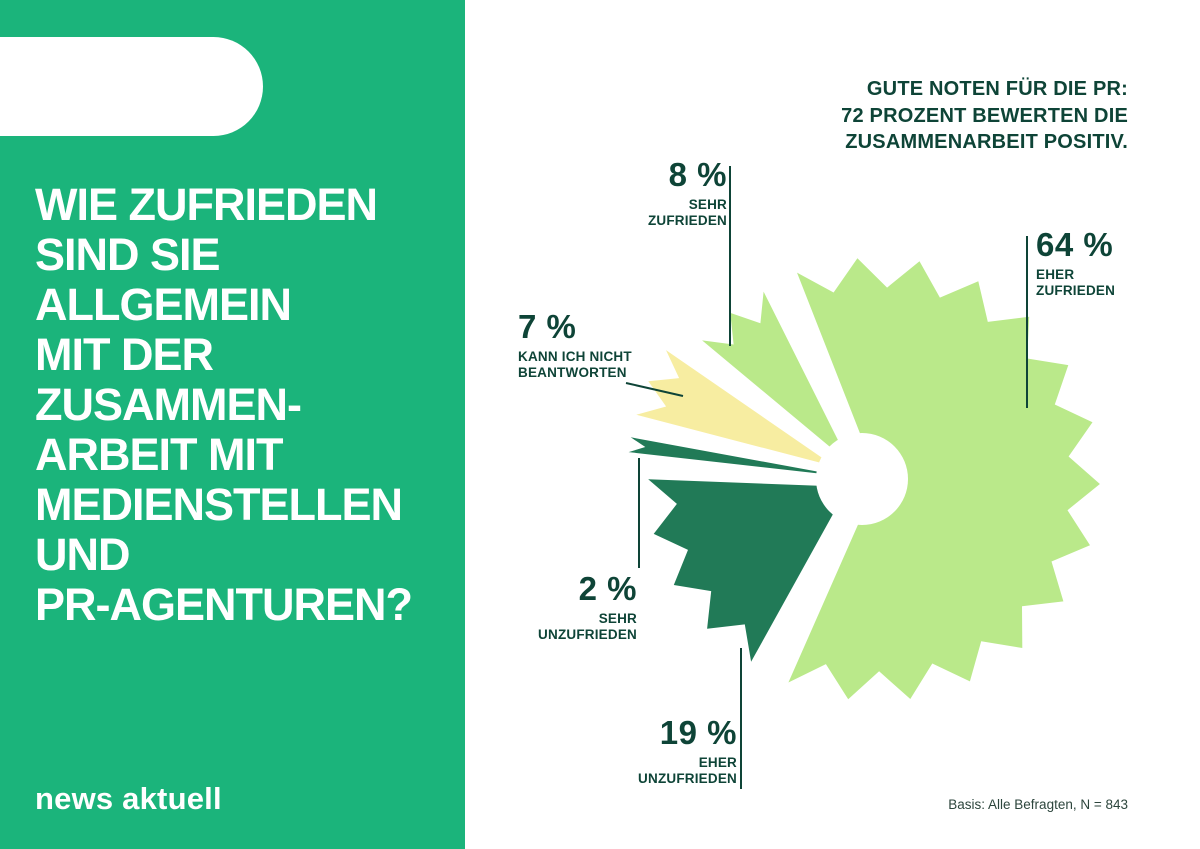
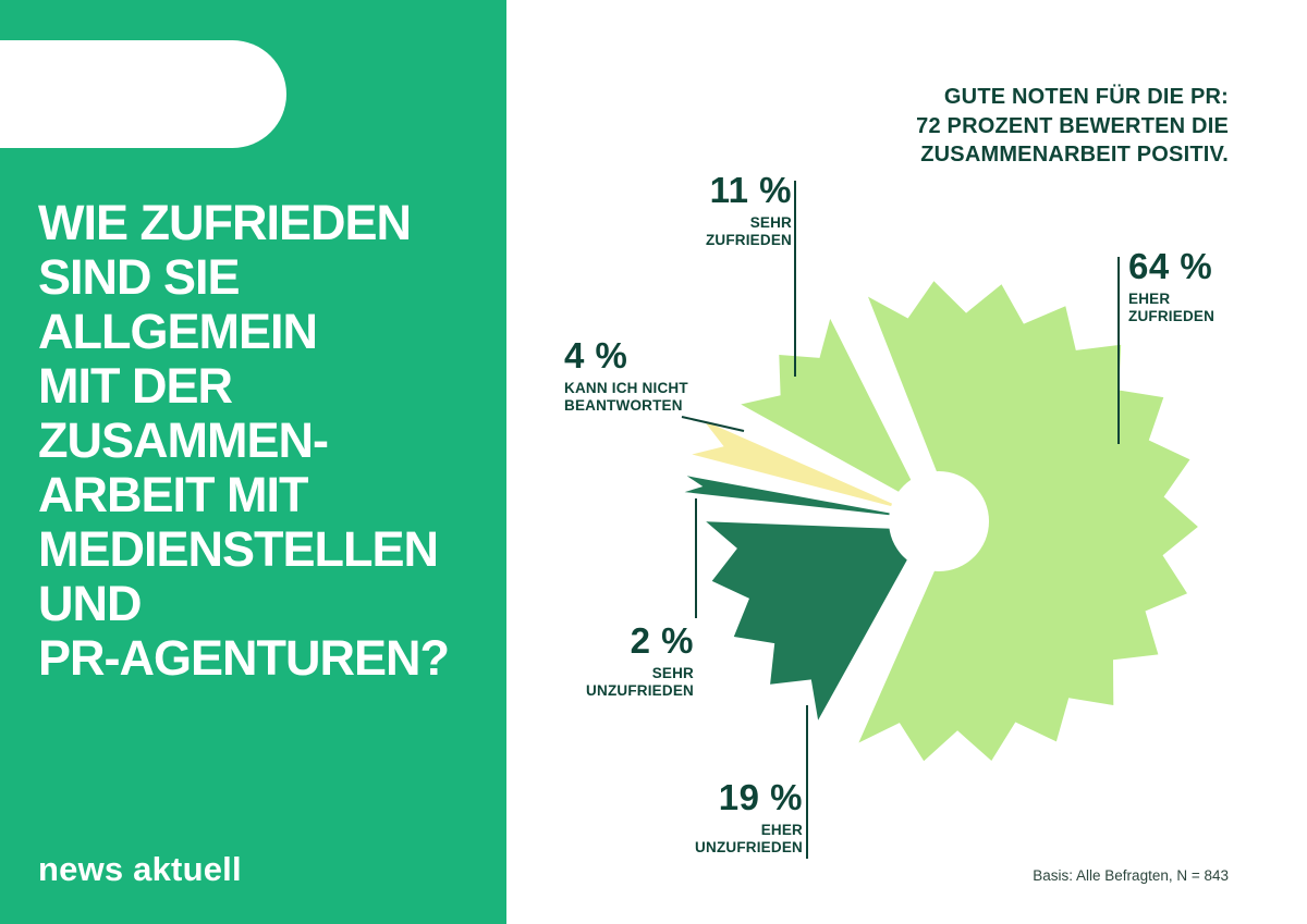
KANN ICH NICHT BEANTWORTEN: 7 -> 4
SEHR ZUFRIEDEN: 8 -> 11
